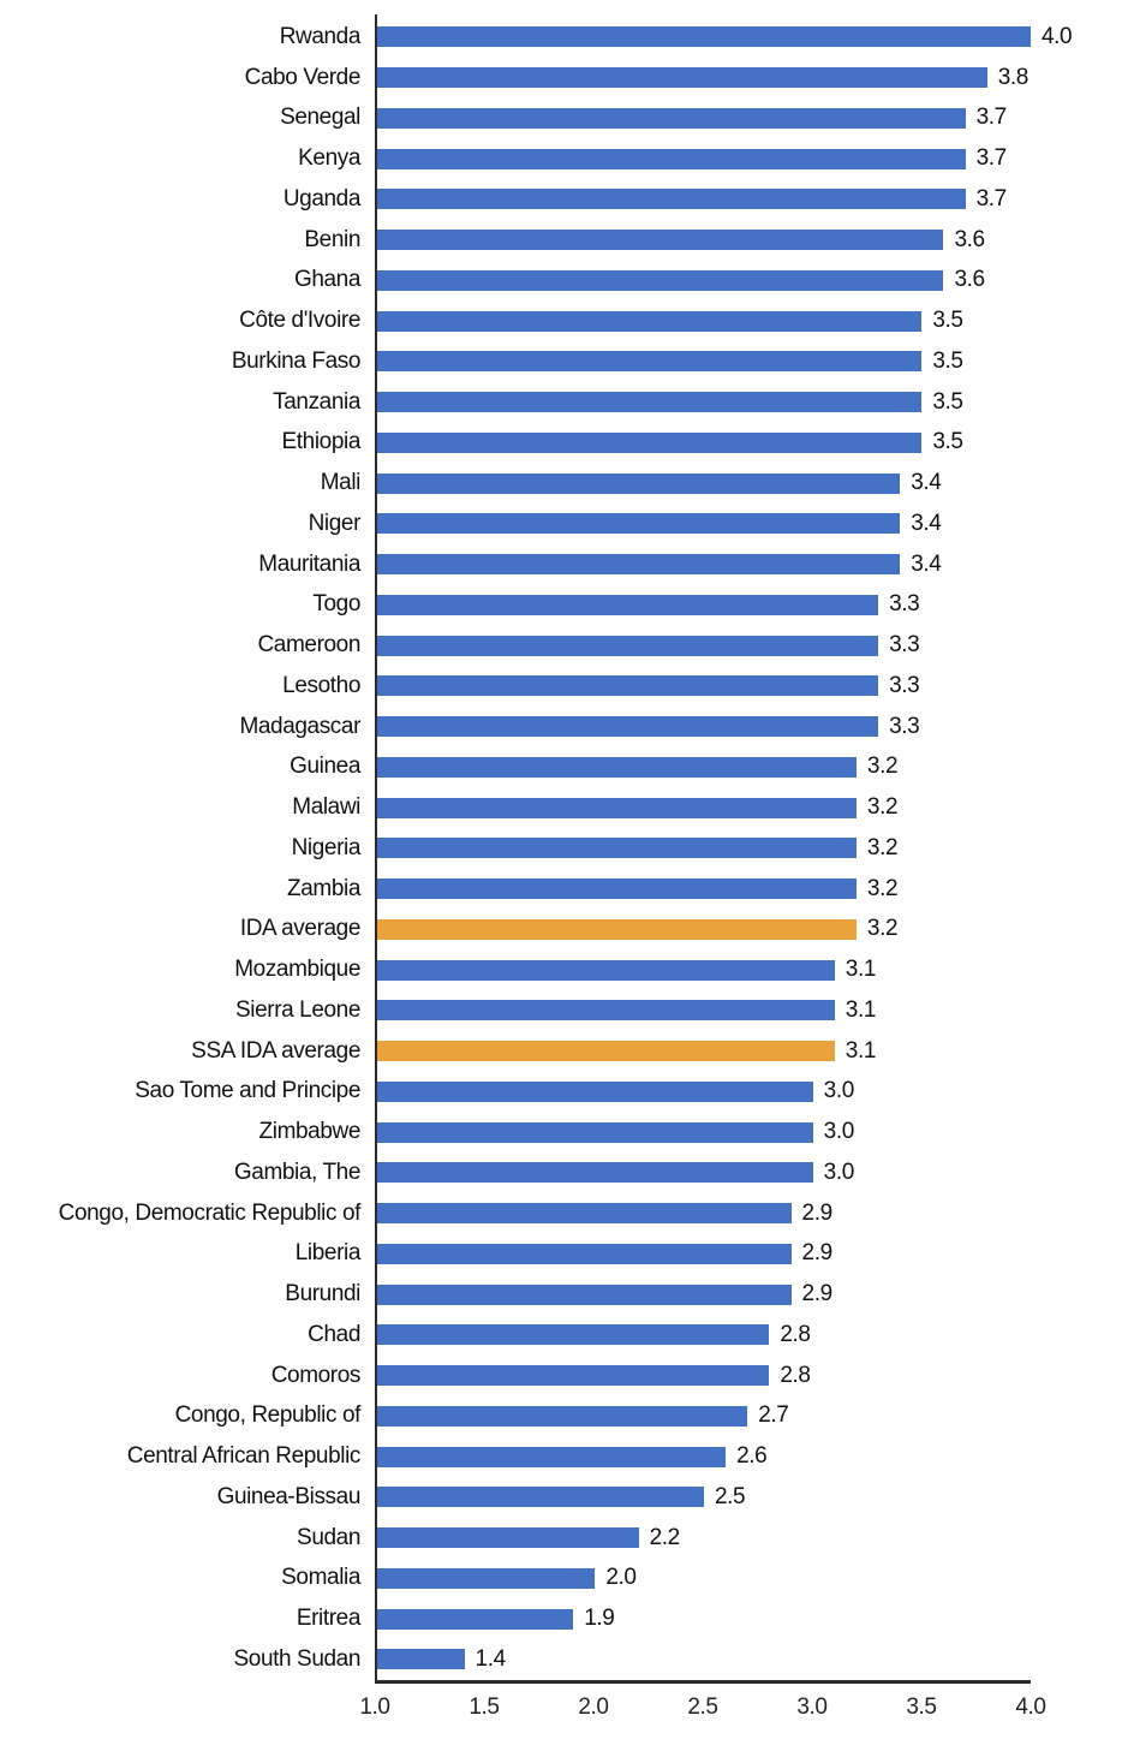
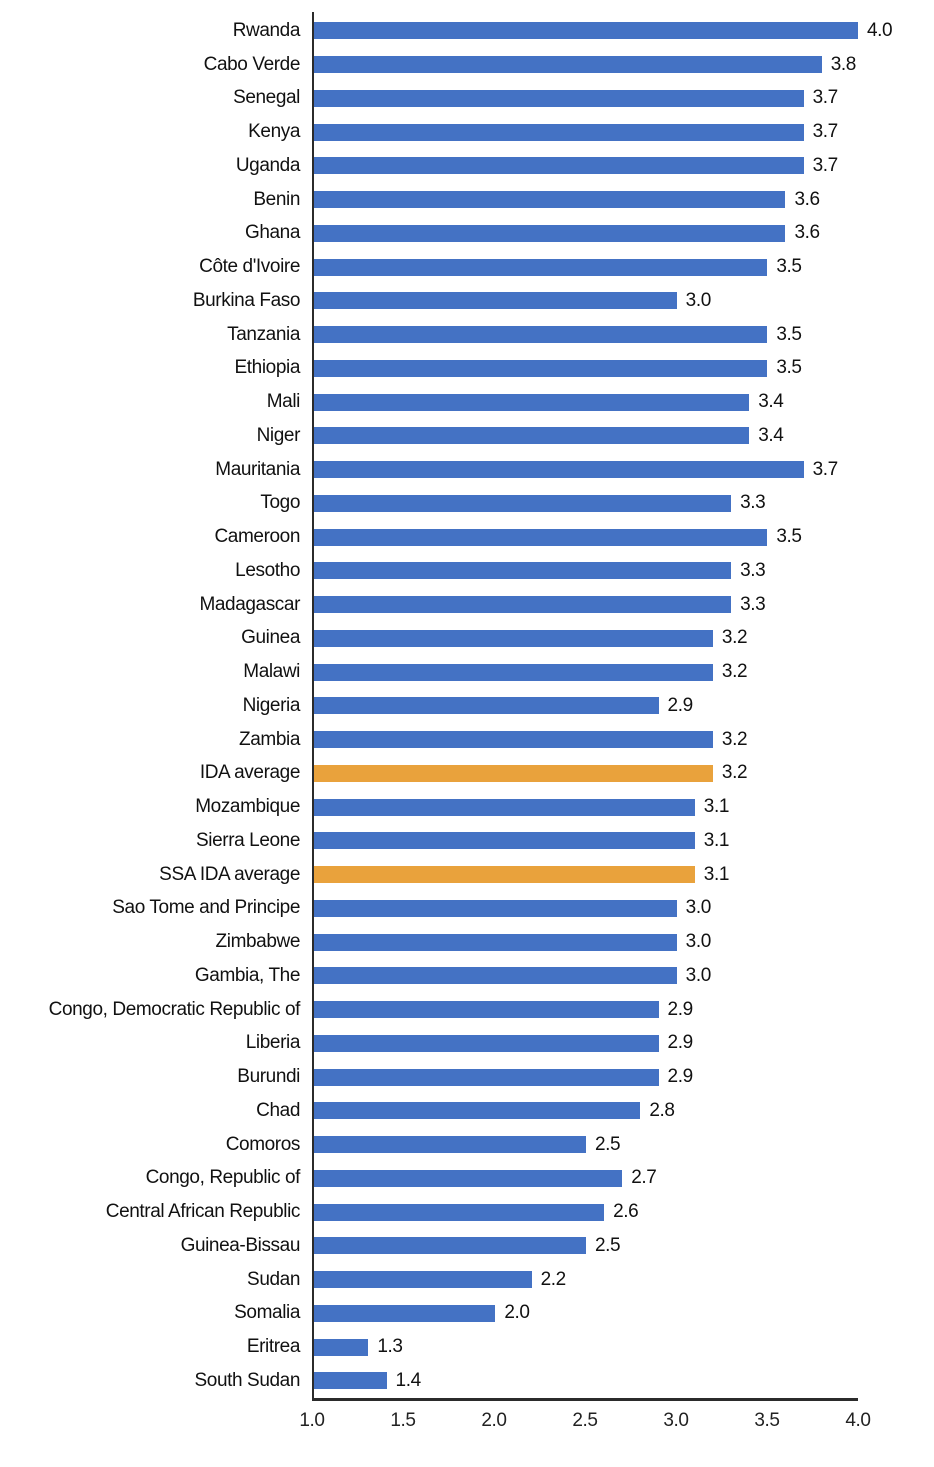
Burkina Faso: 3.5 -> 3.0
Mauritania: 3.4 -> 3.7
Cameroon: 3.3 -> 3.5
Nigeria: 3.2 -> 2.9
Comoros: 2.8 -> 2.5
Eritrea: 1.9 -> 1.3
